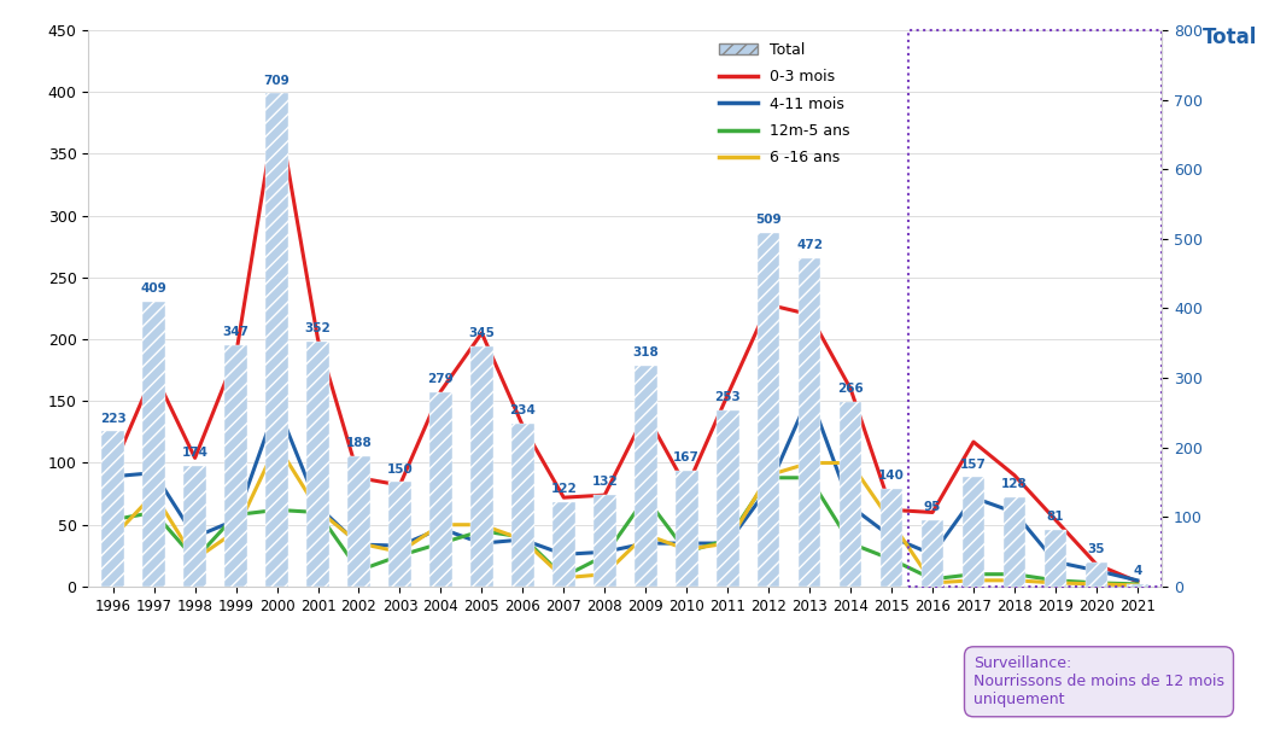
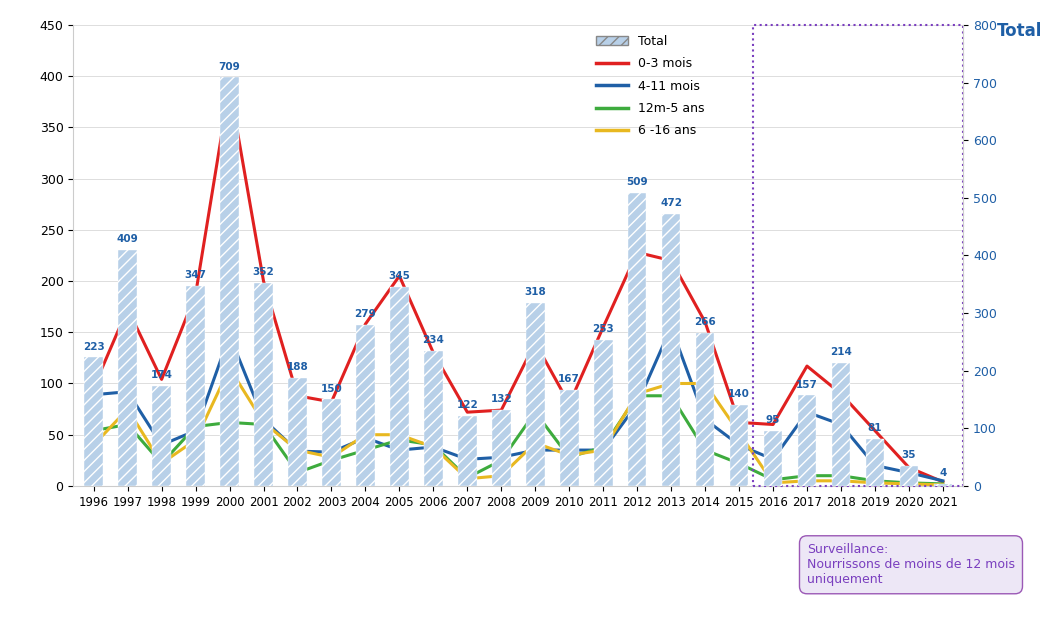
Total/2018: 128 -> 214
